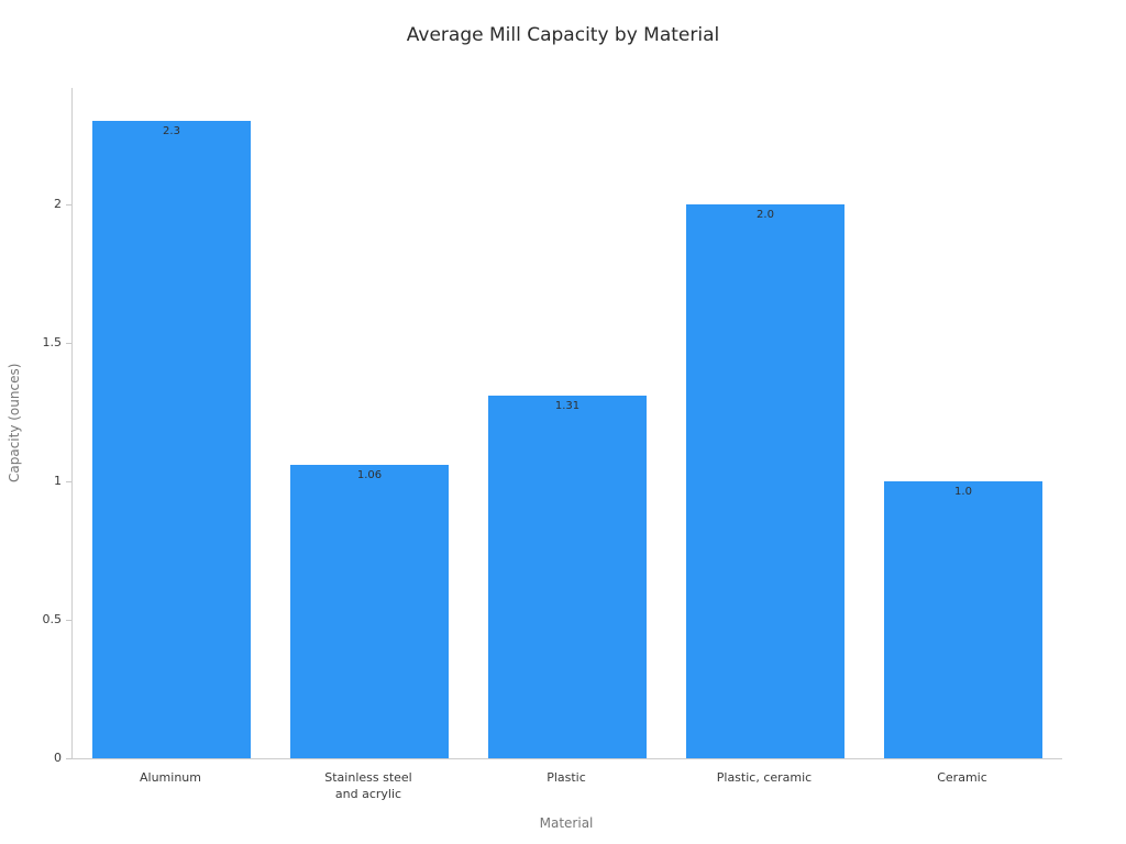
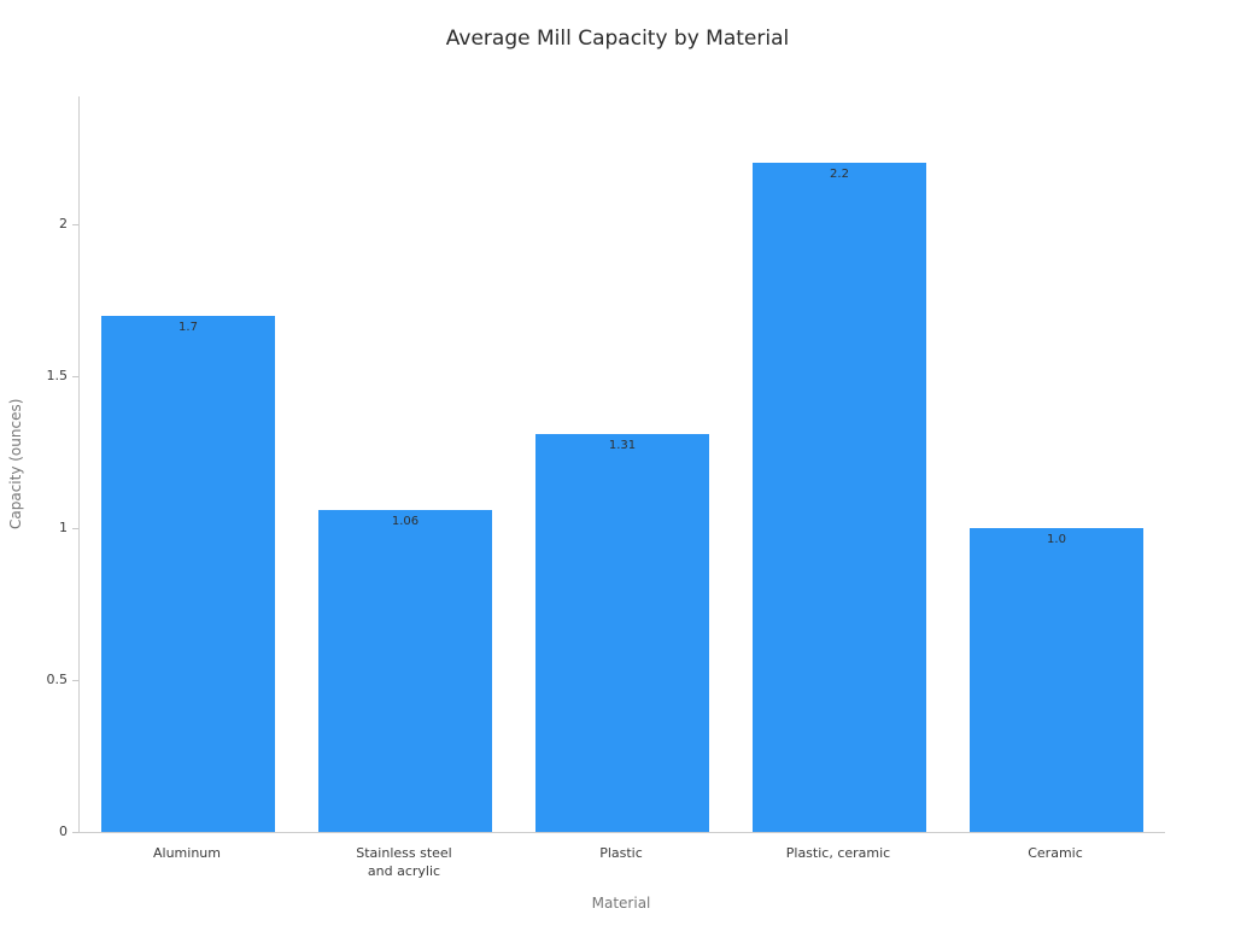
Aluminum: 2.3 -> 1.7
Plastic, ceramic: 2.0 -> 2.2
